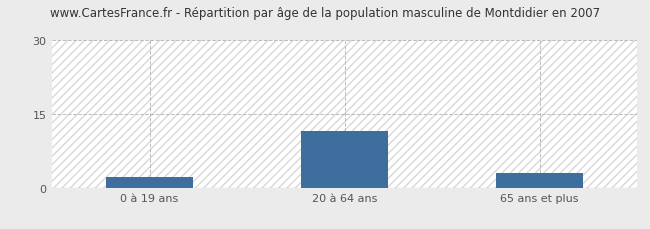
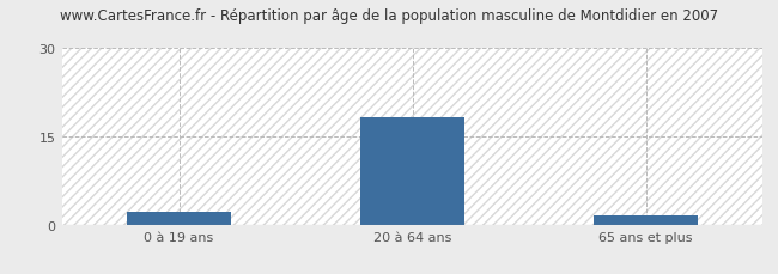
20 à 64 ans: 11.5 -> 18.2
65 ans et plus: 3.0 -> 1.6
